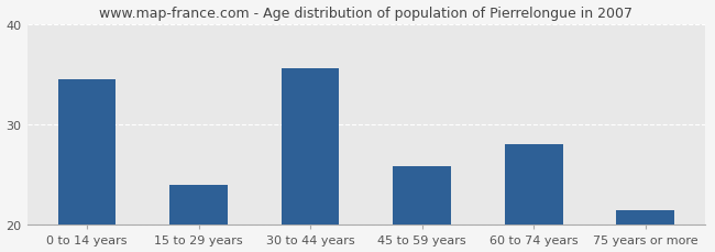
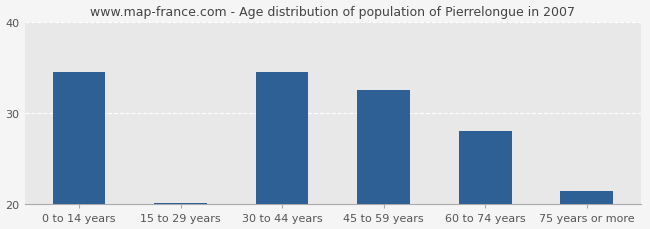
15 to 29 years: 24.0 -> 20.1
30 to 44 years: 35.6 -> 34.5
45 to 59 years: 25.8 -> 32.5
